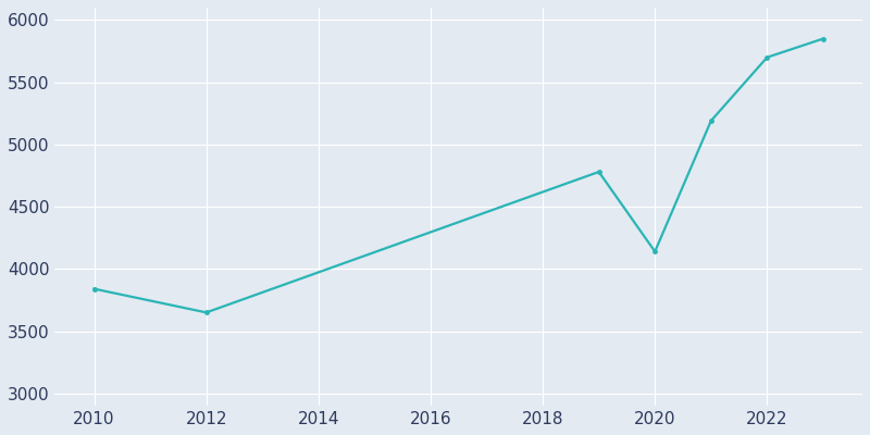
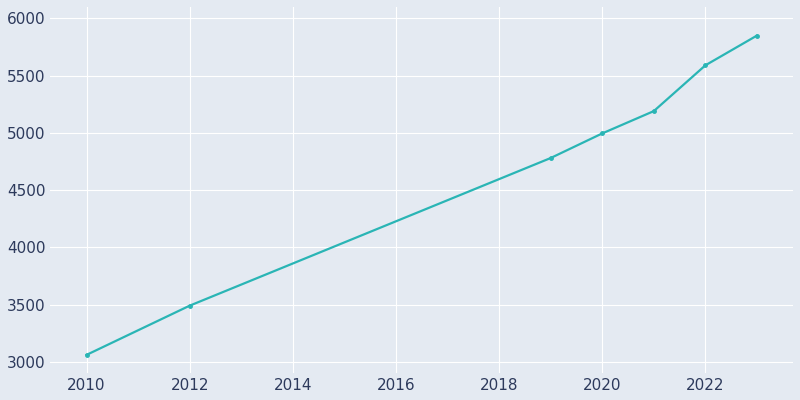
2010: 3840 -> 3060
2012: 3650 -> 3490
2020: 4140 -> 5000
2022: 5700 -> 5590
